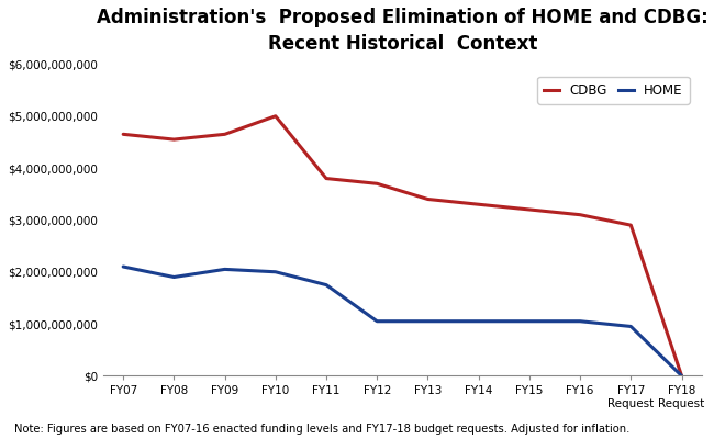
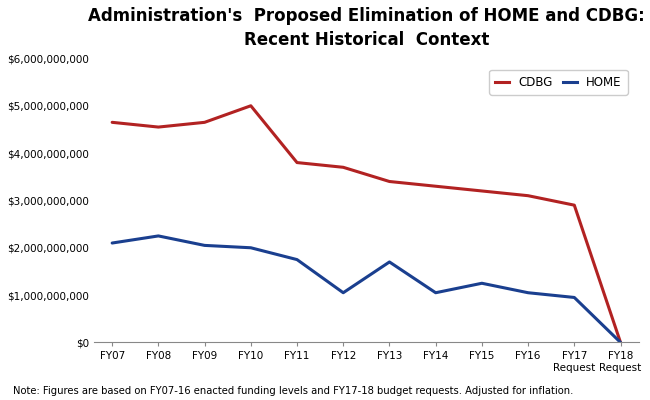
HOME/FY08: $1,900,000,000 -> $2,250,000,000
HOME/FY13: $1,050,000,000 -> $1,700,000,000
HOME/FY15: $1,050,000,000 -> $1,250,000,000
